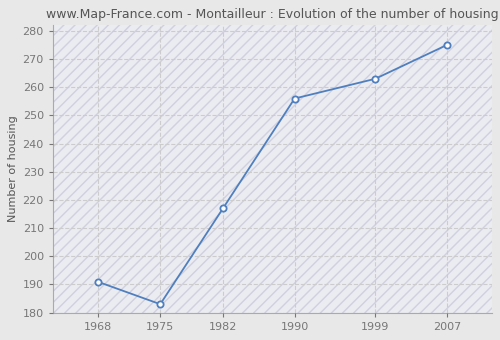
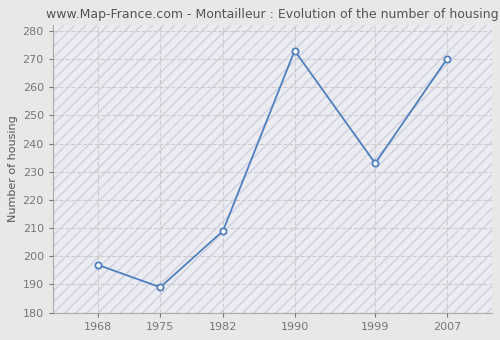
1968: 191 -> 197
1975: 183 -> 189
1982: 217 -> 209
1990: 256 -> 273
1999: 263 -> 233
2007: 275 -> 270
